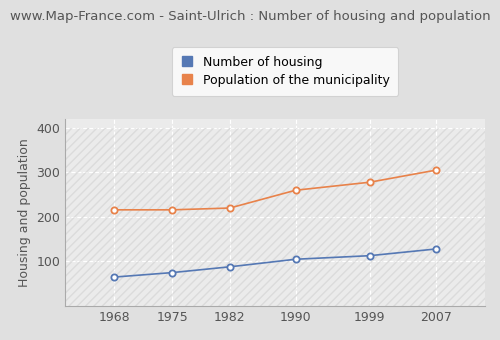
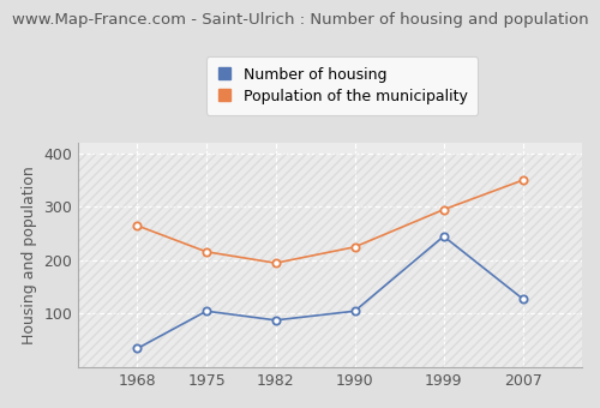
Number of housing/1968: 65 -> 35
Population of the municipality/1968: 216 -> 265
Number of housing/1975: 75 -> 105
Population of the municipality/1982: 220 -> 195
Population of the municipality/1990: 260 -> 225
Number of housing/1999: 113 -> 245
Population of the municipality/1999: 278 -> 295
Population of the municipality/2007: 305 -> 350
